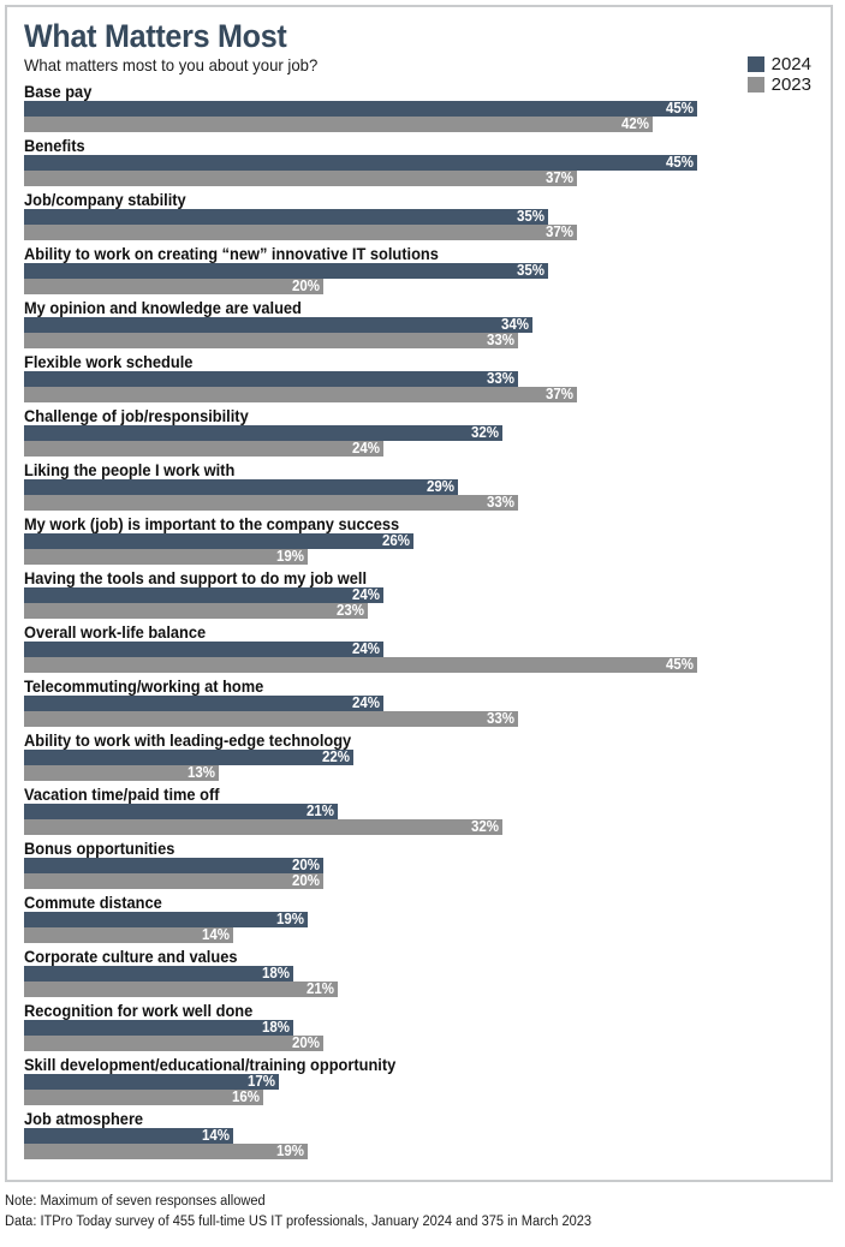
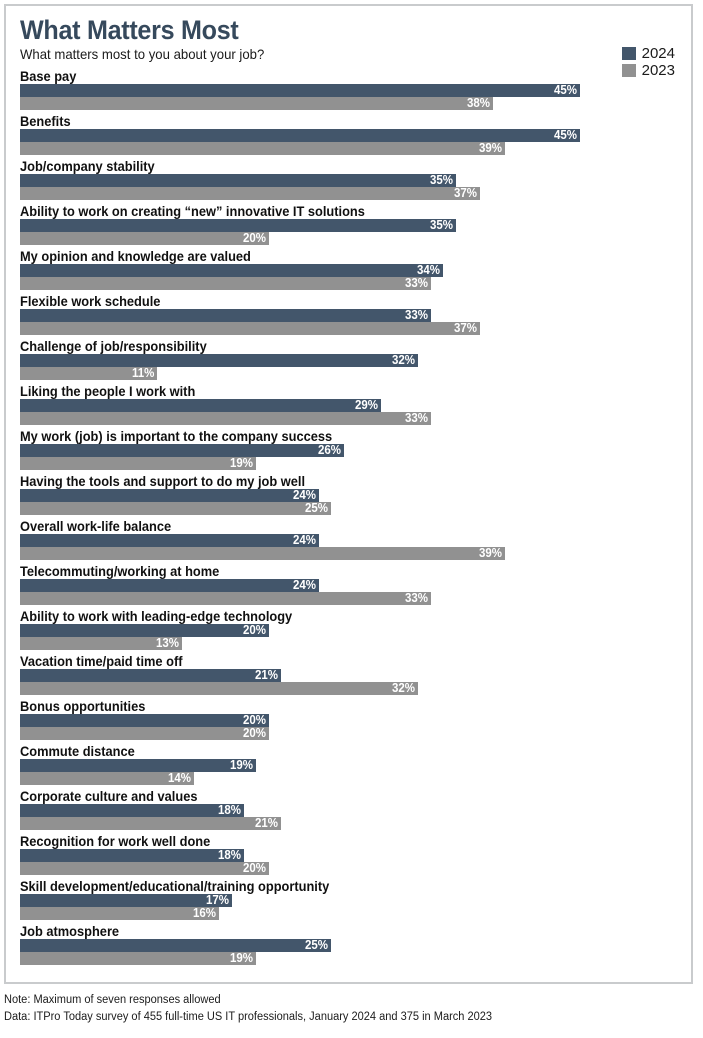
2023/Base pay: 42% -> 38%
2023/Benefits: 37% -> 39%
2023/Challenge of job/responsibility: 24% -> 11%
2023/Having the tools and support to do my job well: 23% -> 25%
2023/Overall work-life balance: 45% -> 39%
2024/Ability to work with leading-edge technology: 22% -> 20%
2024/Job atmosphere: 14% -> 25%
